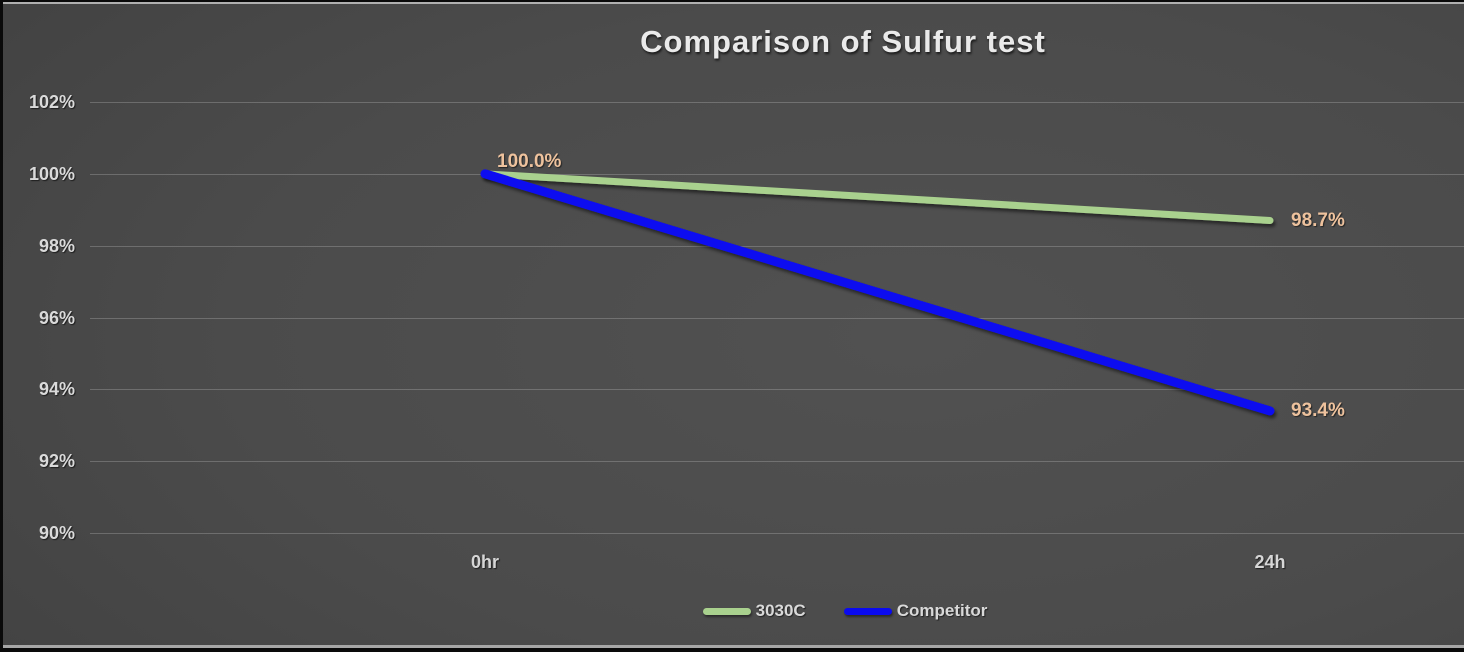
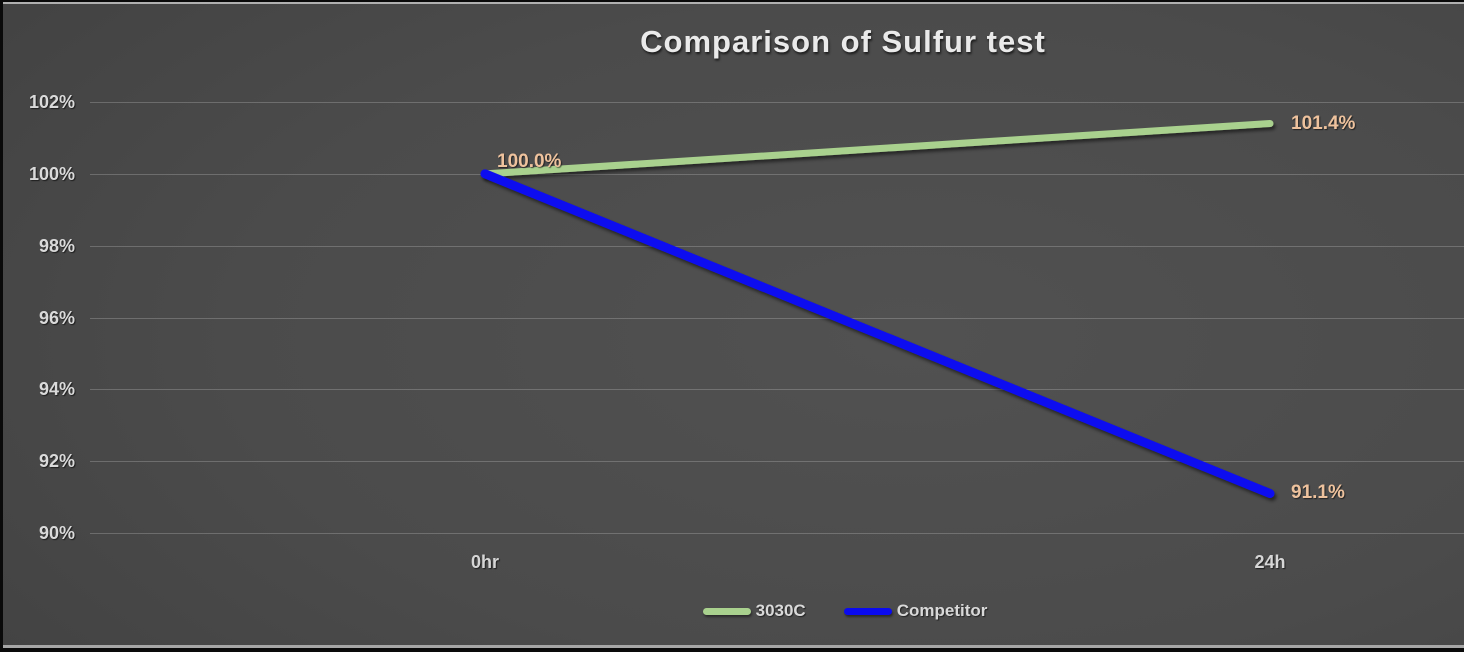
3030C/24h: 98.7% -> 101.4%
Competitor/24h: 93.4% -> 91.1%
